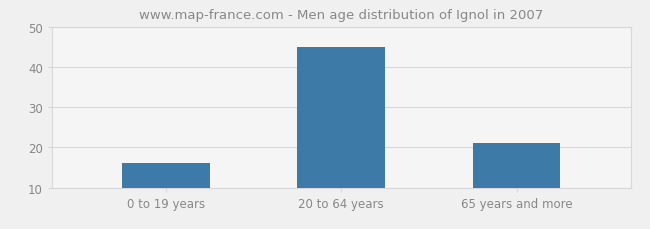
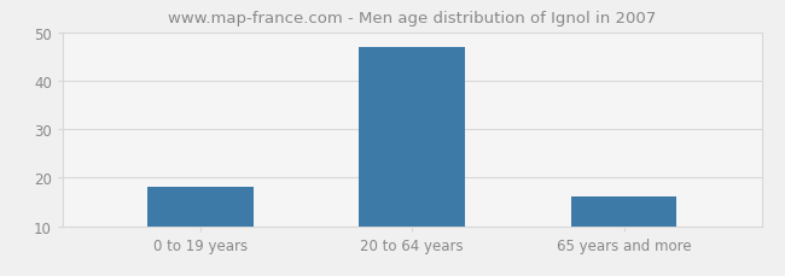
0 to 19 years: 16 -> 18
20 to 64 years: 45 -> 47
65 years and more: 21 -> 16
